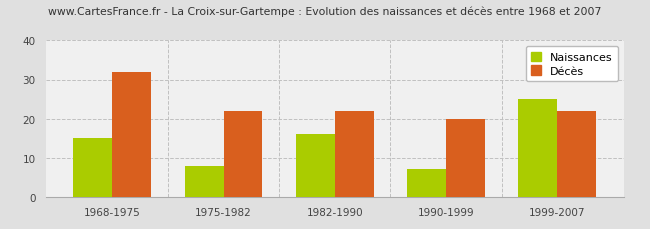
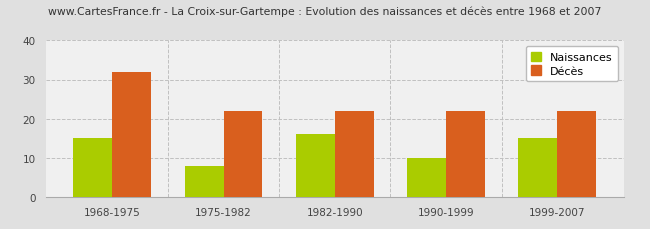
Naissances/1990-1999: 7 -> 10
Décès/1990-1999: 20 -> 22
Naissances/1999-2007: 25 -> 15
